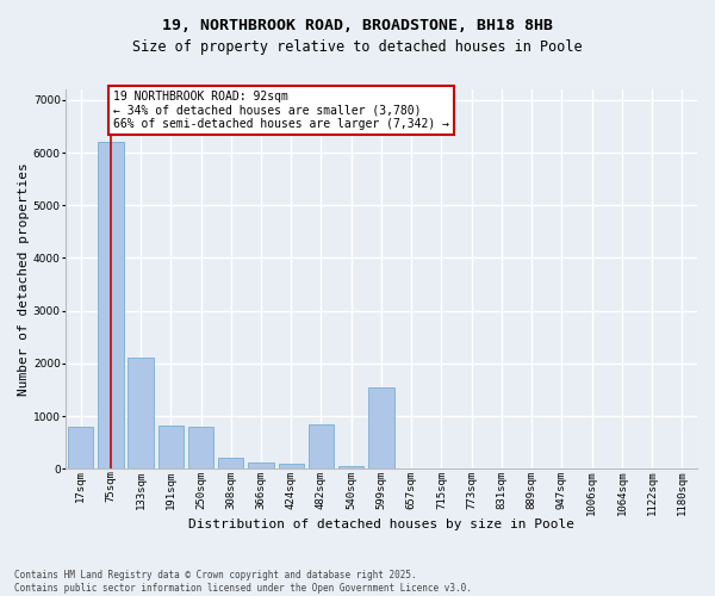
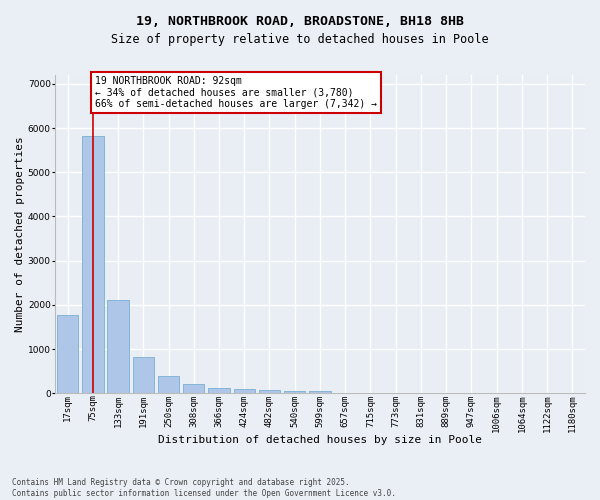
17sqm: 800 -> 1780
75sqm: 6200 -> 5820
250sqm: 800 -> 380
482sqm: 850 -> 70
599sqm: 1550 -> 40
